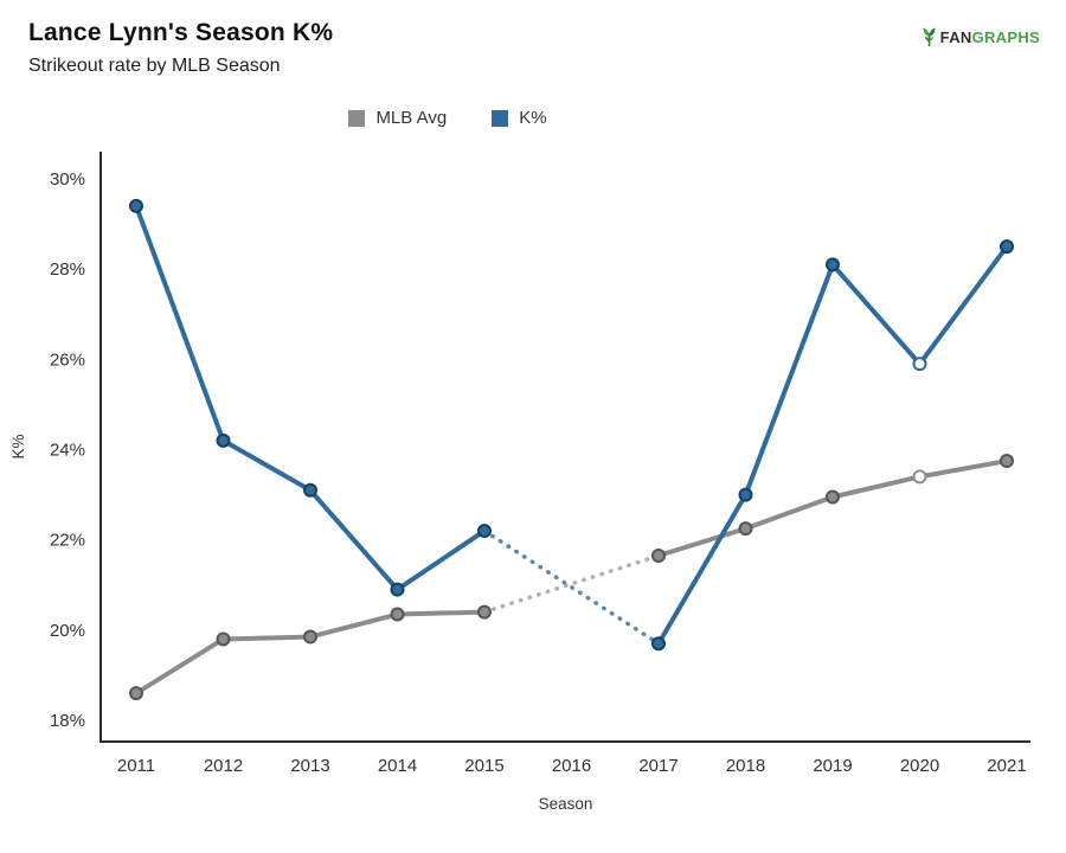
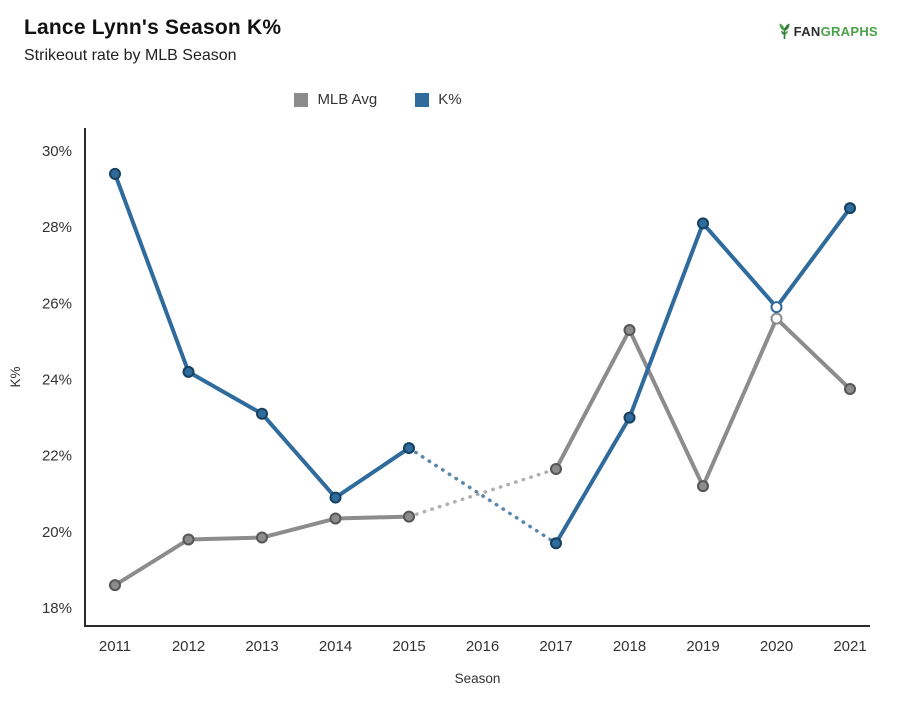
MLB Avg/2018: 22.2% -> 25.3%
MLB Avg/2019: 22.9% -> 21.2%
MLB Avg/2020: 23.4% -> 25.6%
